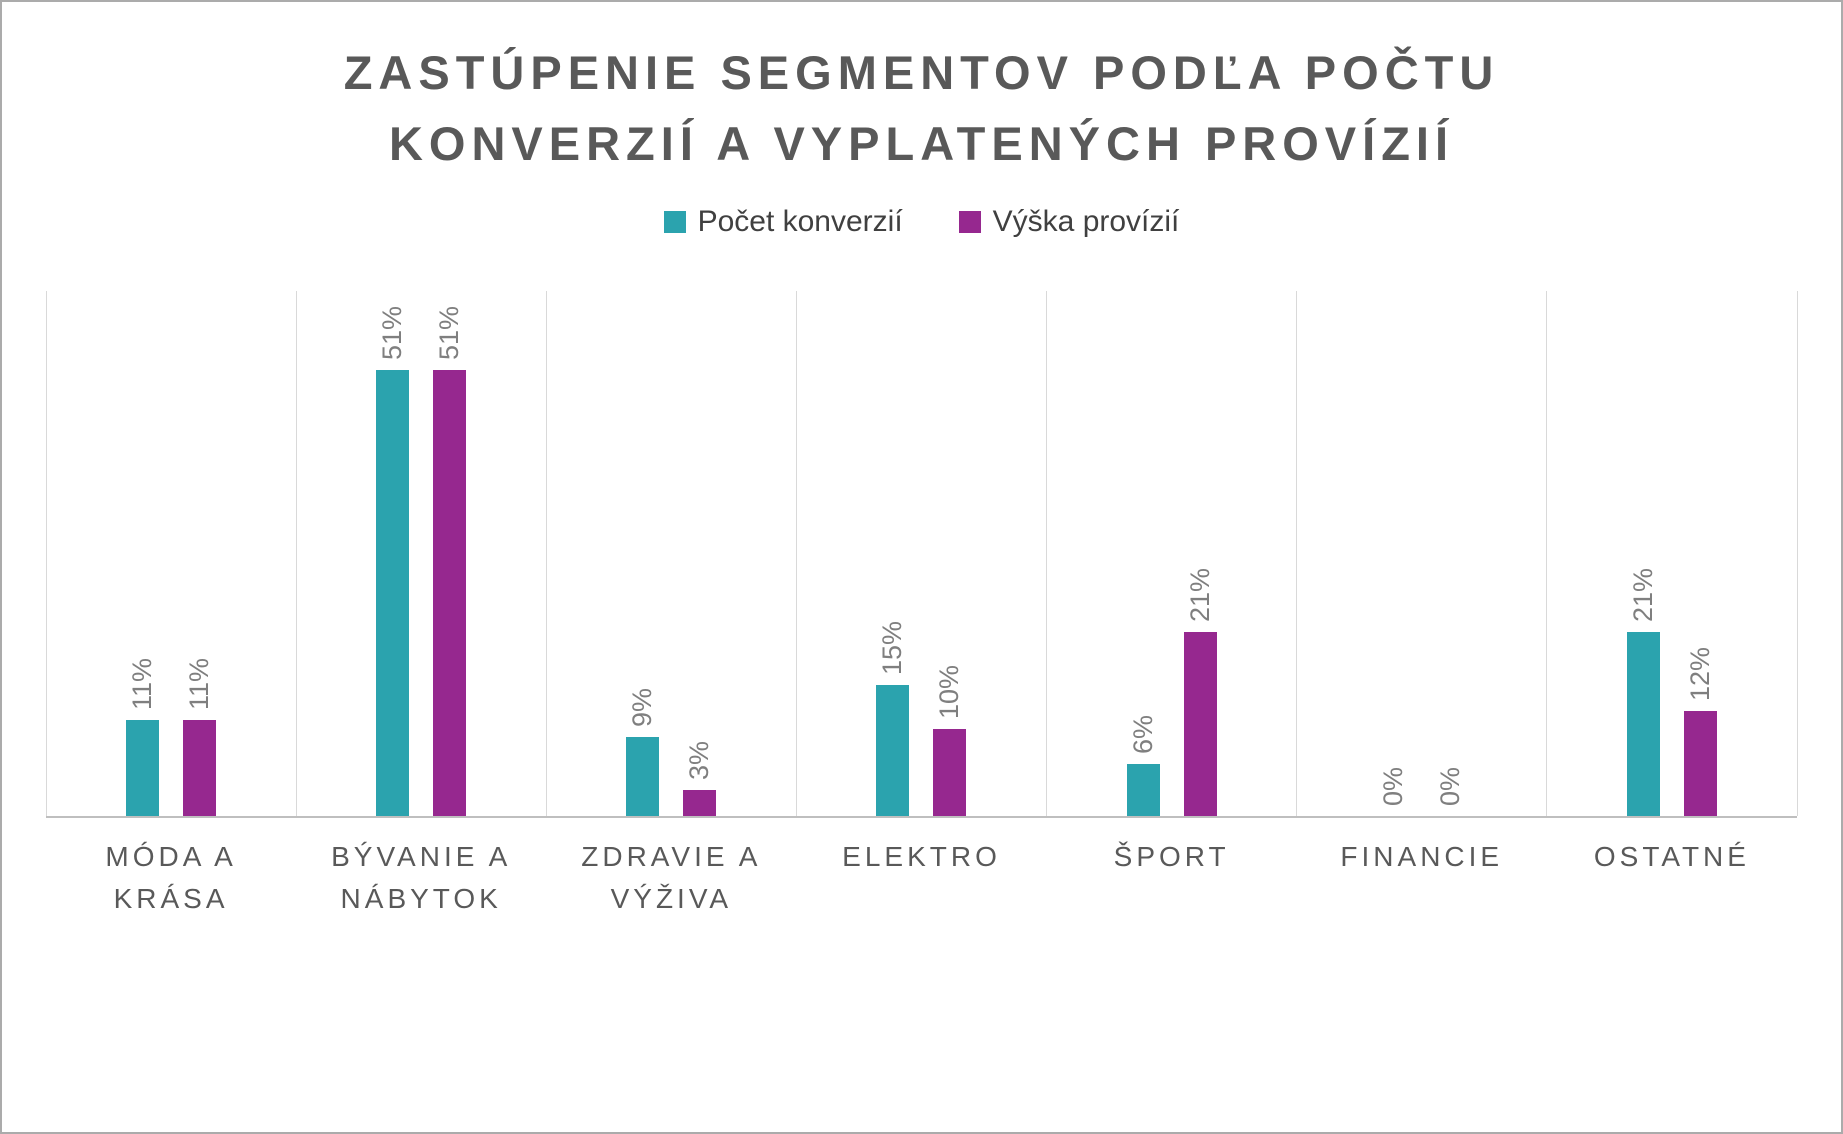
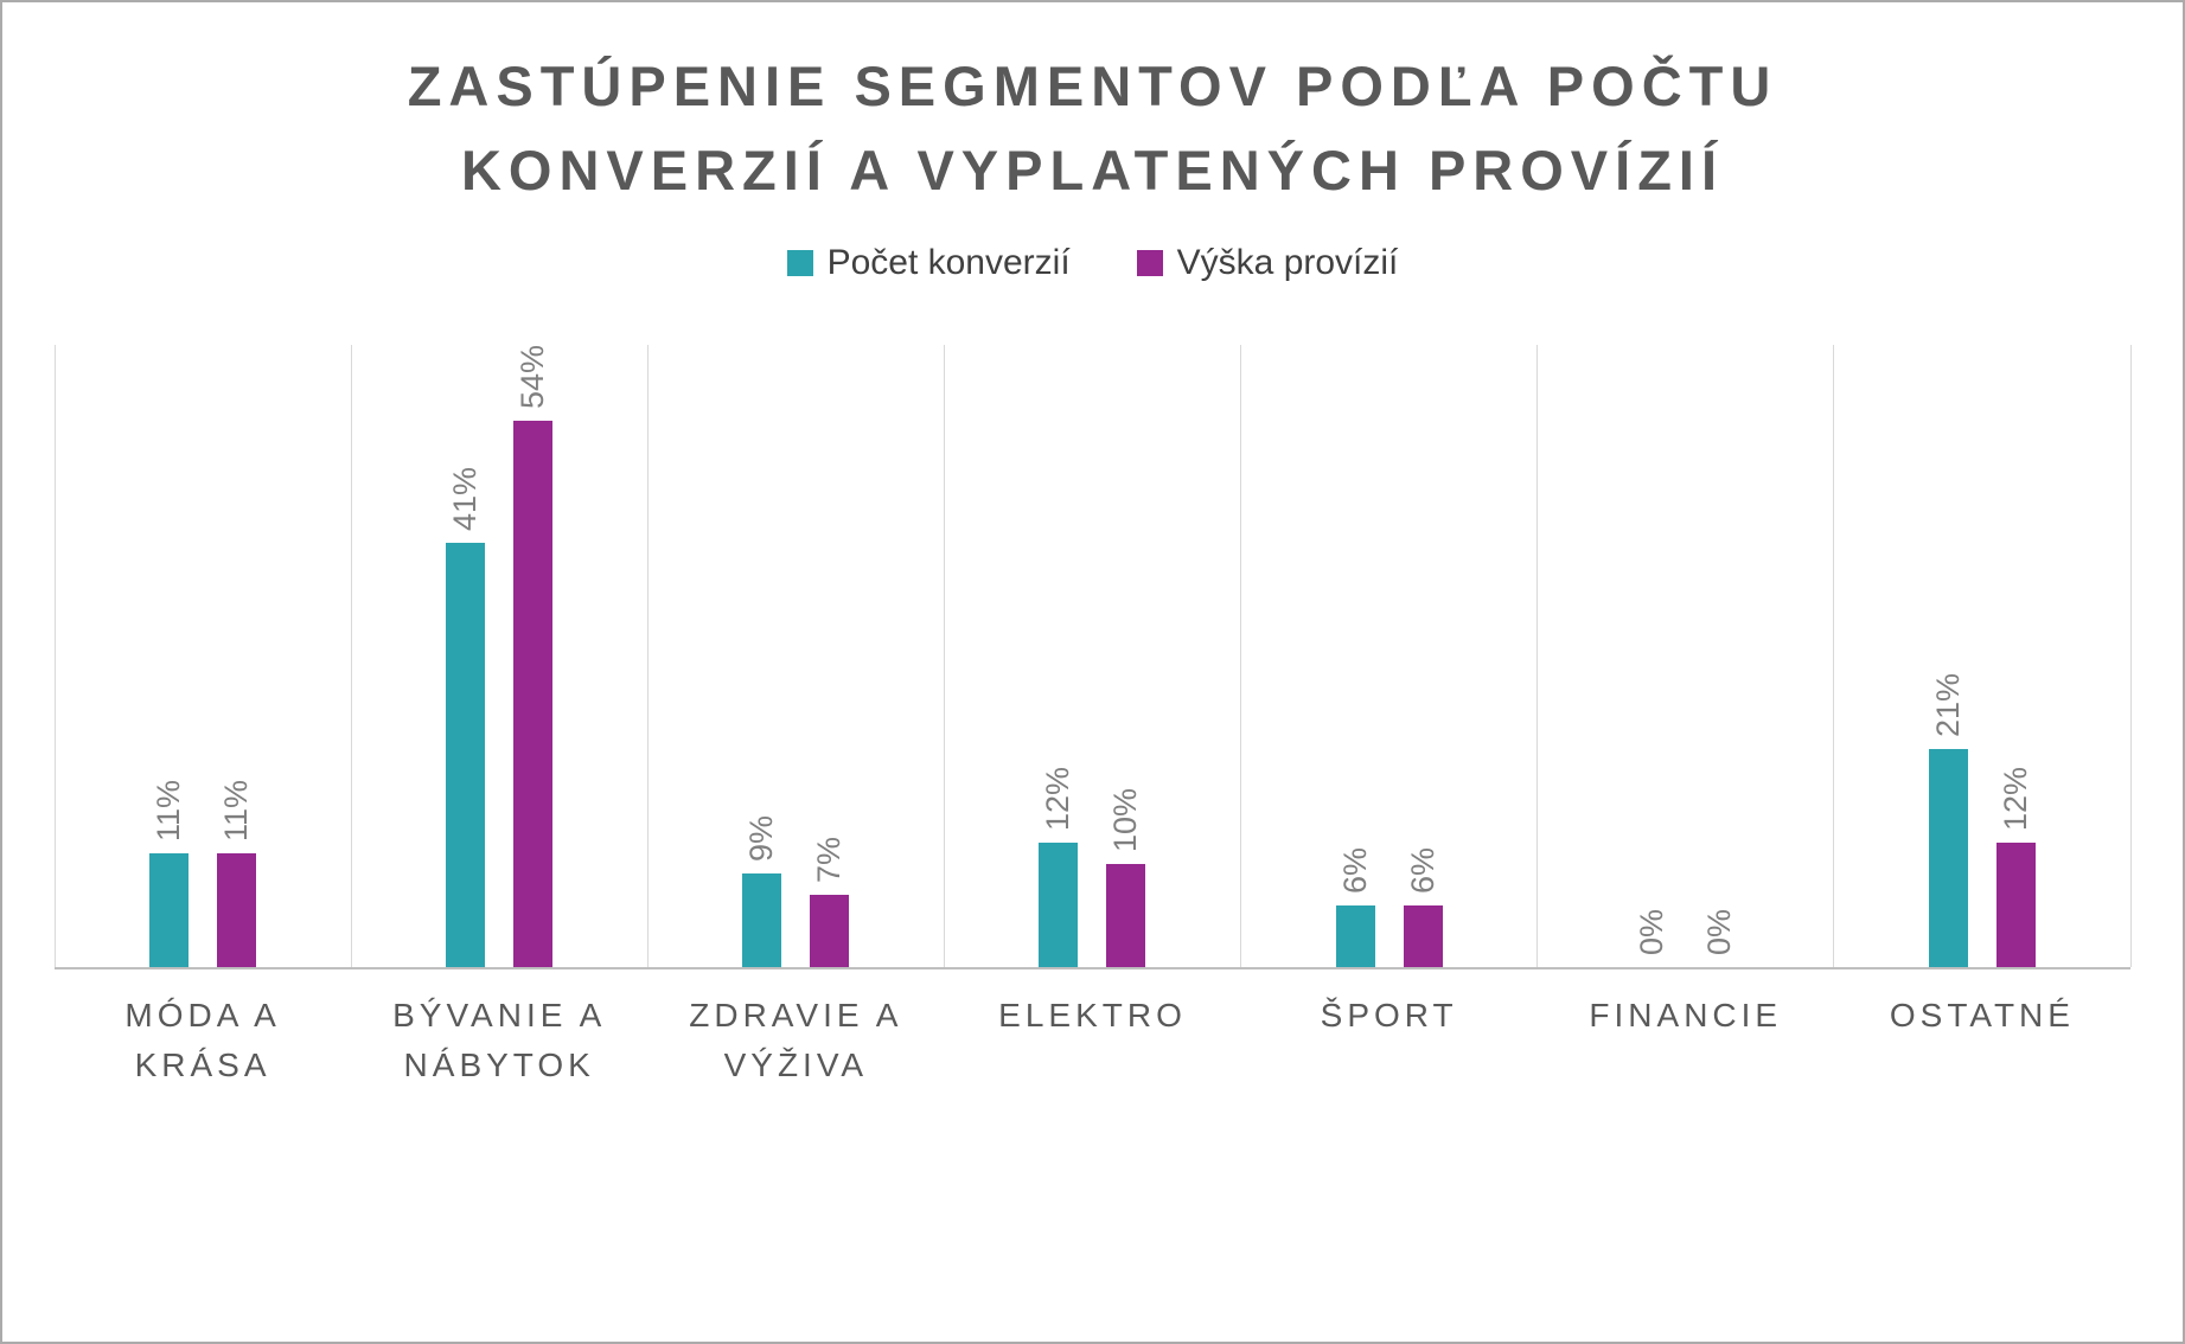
Počet konverzií/BÝVANIE A NÁBYTOK: 51% -> 41%
Výška provízií/BÝVANIE A NÁBYTOK: 51% -> 54%
Výška provízií/ZDRAVIE A VÝŽIVA: 3% -> 7%
Počet konverzií/ELEKTRO: 15% -> 12%
Výška provízií/ŠPORT: 21% -> 6%
